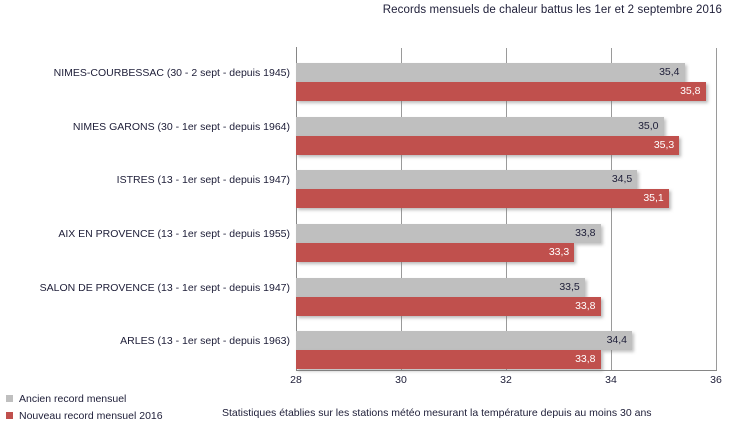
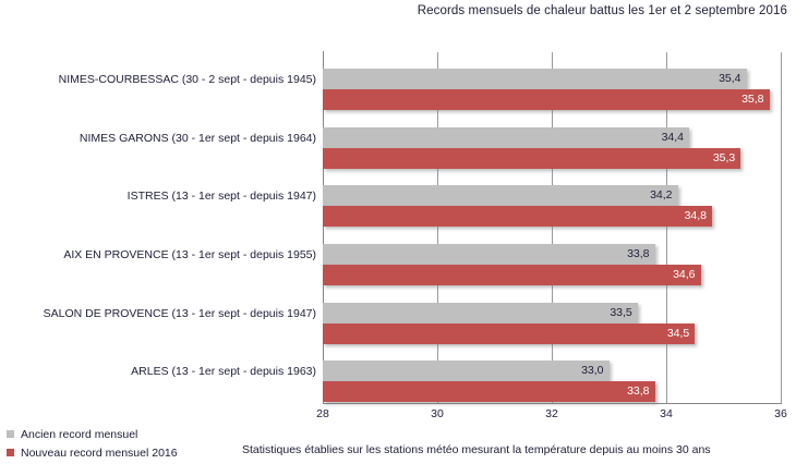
Ancien record mensuel/NIMES GARONS (30 - 1er sept - depuis 1964): 35,0 -> 34,4
Ancien record mensuel/ISTRES (13 - 1er sept - depuis 1947): 34,5 -> 34,2
Nouveau record mensuel 2016/ISTRES (13 - 1er sept - depuis 1947): 35,1 -> 34,8
Nouveau record mensuel 2016/AIX EN PROVENCE (13 - 1er sept - depuis 1955): 33,3 -> 34,6
Nouveau record mensuel 2016/SALON DE PROVENCE (13 - 1er sept - depuis 1947): 33,8 -> 34,5
Ancien record mensuel/ARLES (13 - 1er sept - depuis 1963): 34,4 -> 33,0
